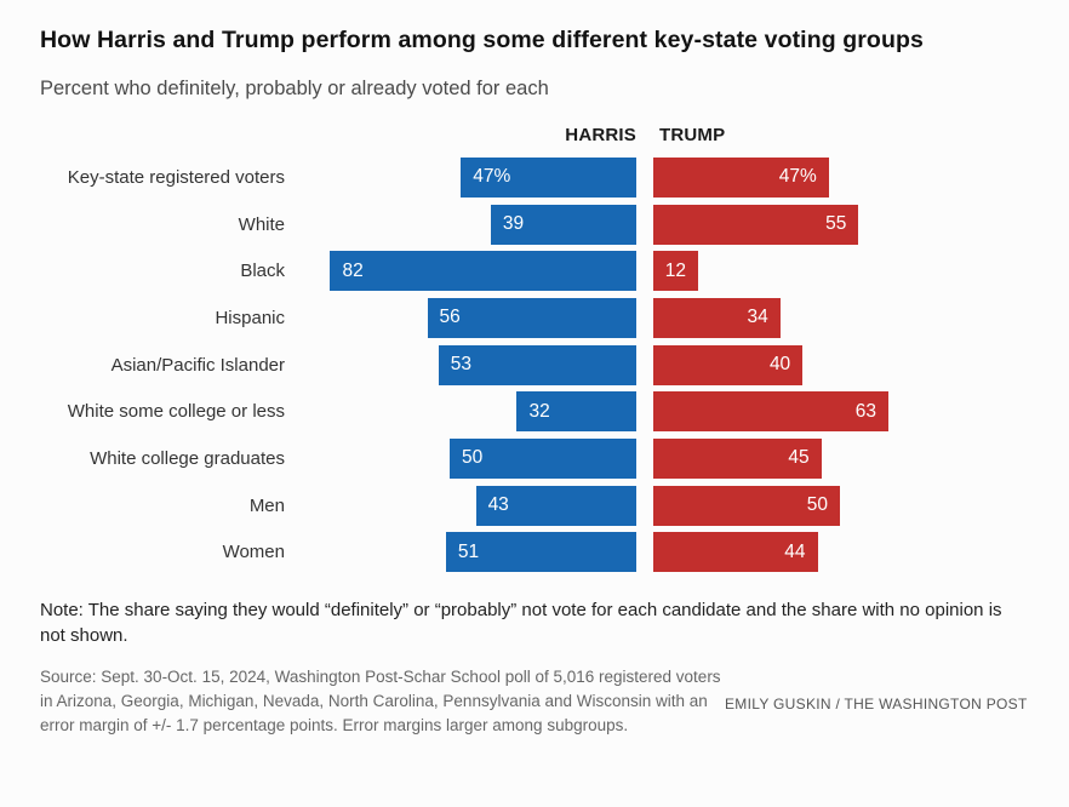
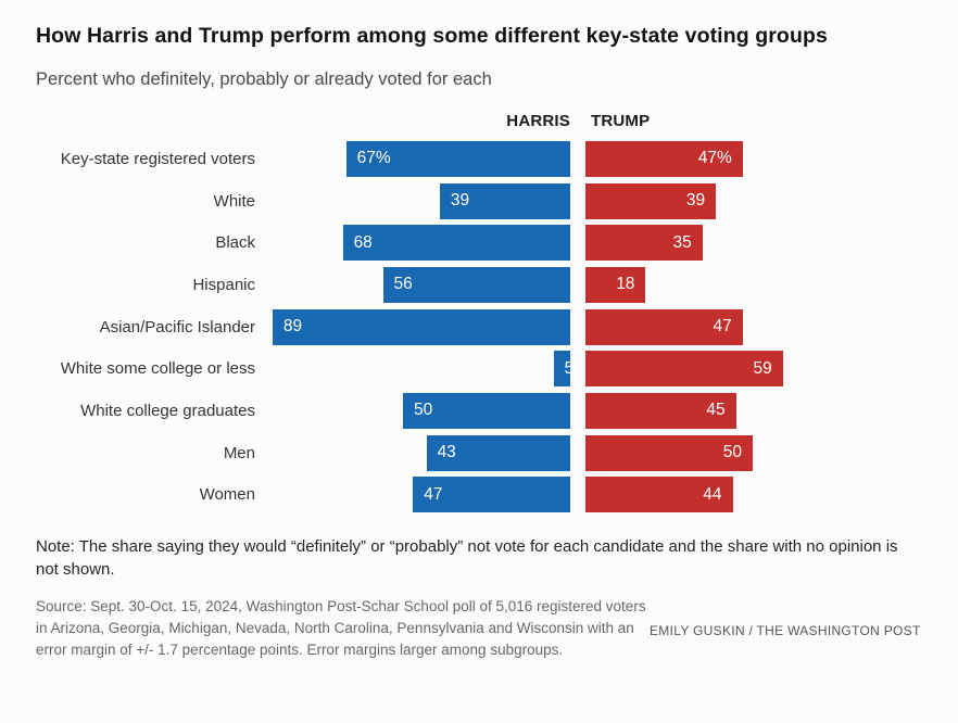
HARRIS/Key-state registered voters: 47% -> 67%
TRUMP/White: 55 -> 39
HARRIS/Black: 82 -> 68
TRUMP/Black: 12 -> 35
TRUMP/Hispanic: 34 -> 18
HARRIS/Asian/Pacific Islander: 53 -> 89
TRUMP/Asian/Pacific Islander: 40 -> 47
HARRIS/White some college or less: 32 -> 5
TRUMP/White some college or less: 63 -> 59
HARRIS/Women: 51 -> 47
